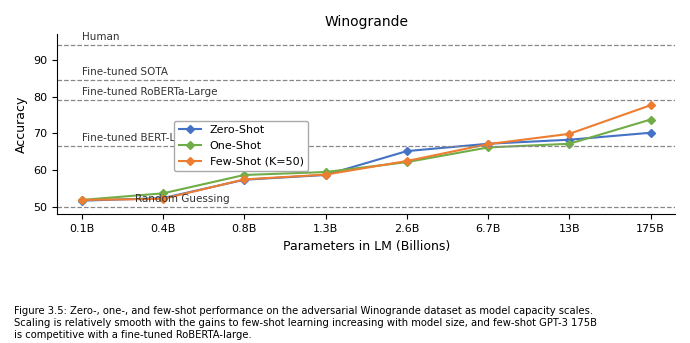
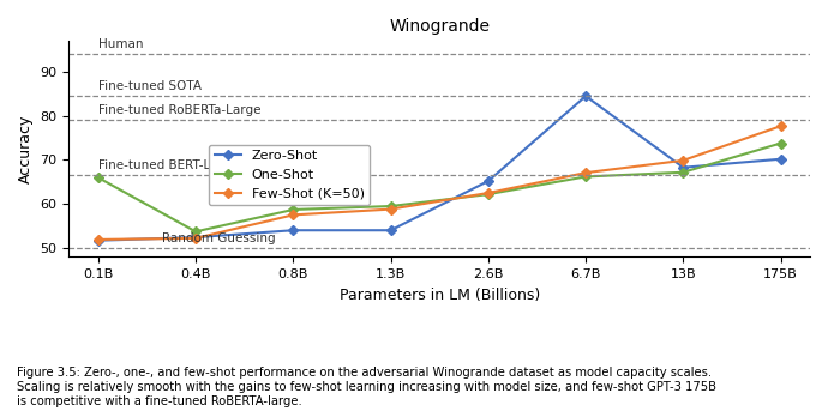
One-Shot/0.1B: 51.9 -> 66.0
Zero-Shot/0.8B: 57.4 -> 54.0
Zero-Shot/1.3B: 58.7 -> 54.0
Zero-Shot/6.7B: 67.2 -> 84.5
